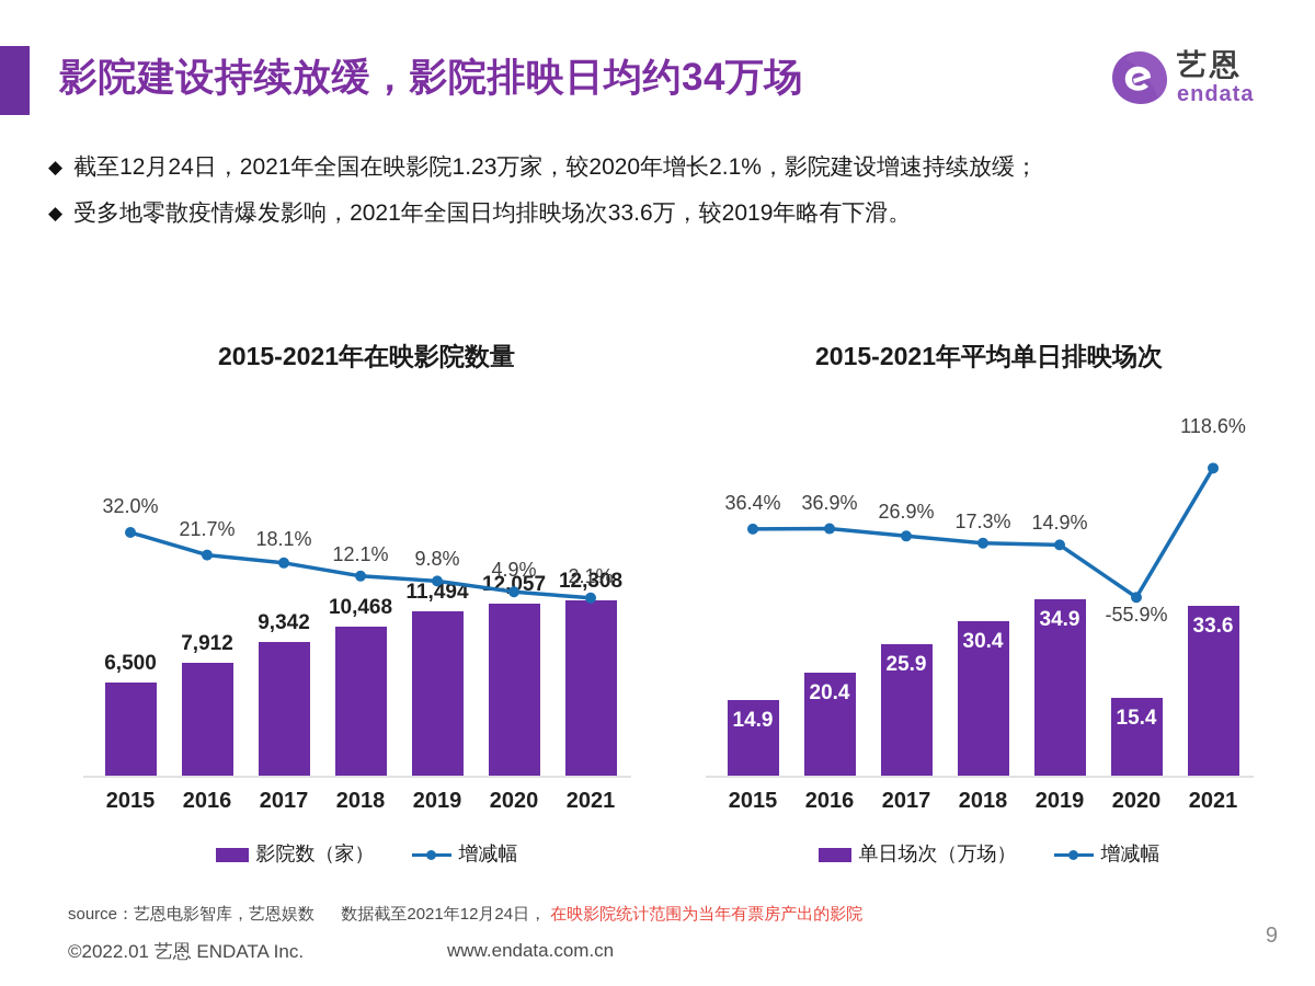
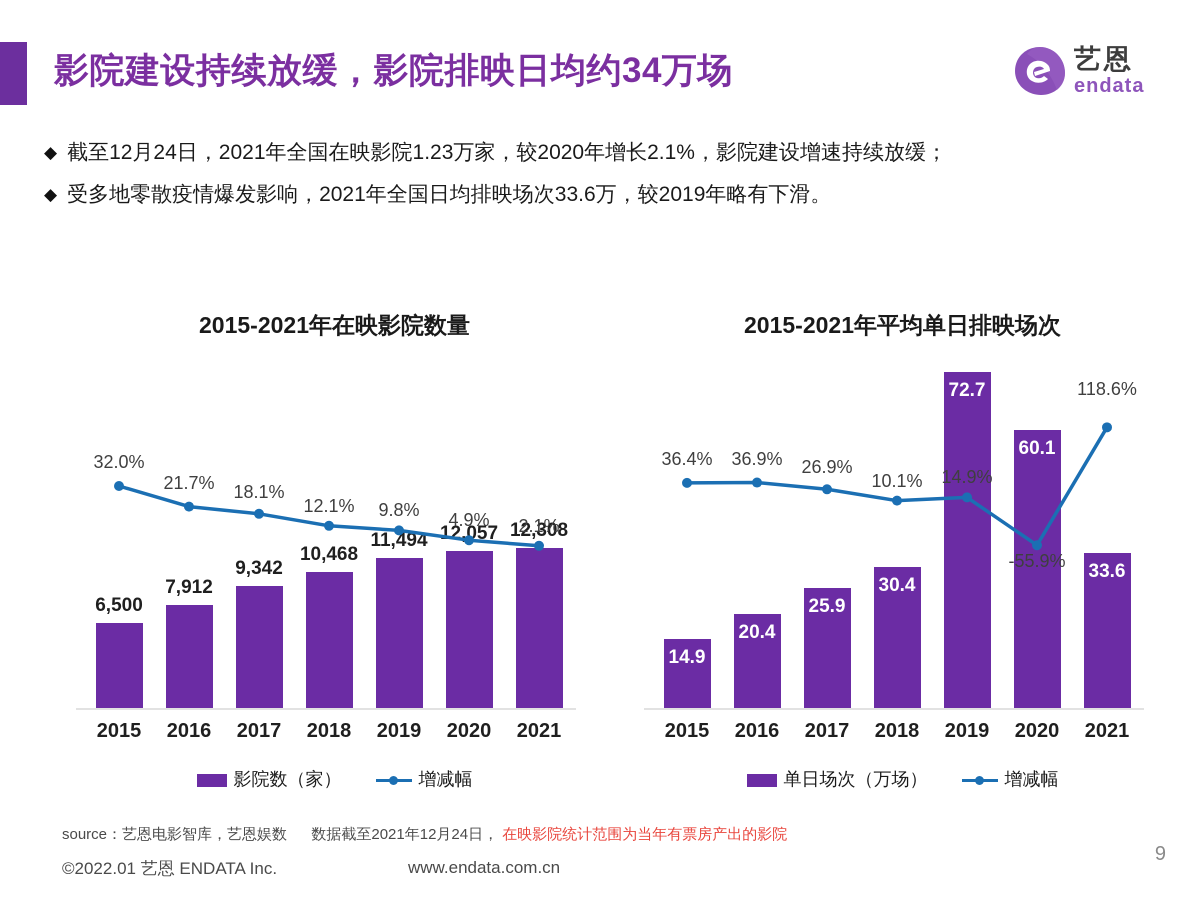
2015-2021年平均单日排映场次/增减幅/2018: 17.3% -> 10.1%
2015-2021年平均单日排映场次/单日场次（万场）/2019: 34.9 -> 72.7
2015-2021年平均单日排映场次/单日场次（万场）/2020: 15.4 -> 60.1
